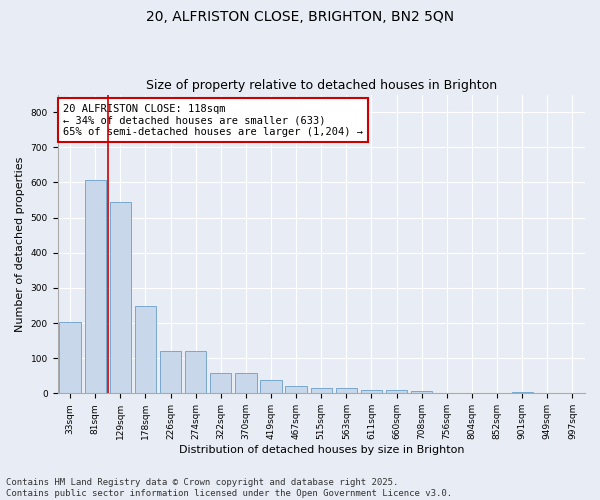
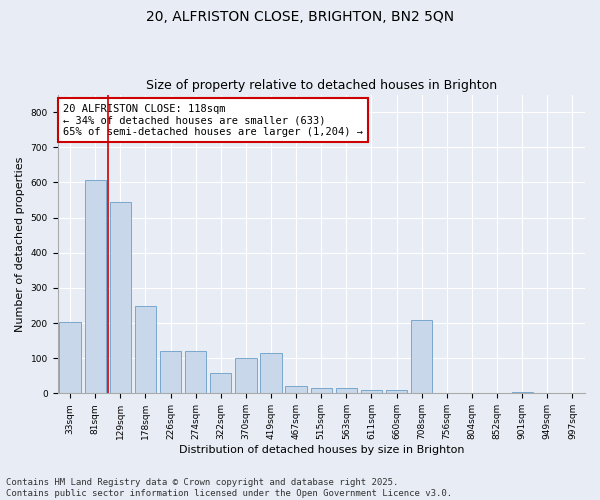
370sqm: 57 -> 100
419sqm: 37 -> 115
708sqm: 7 -> 210
